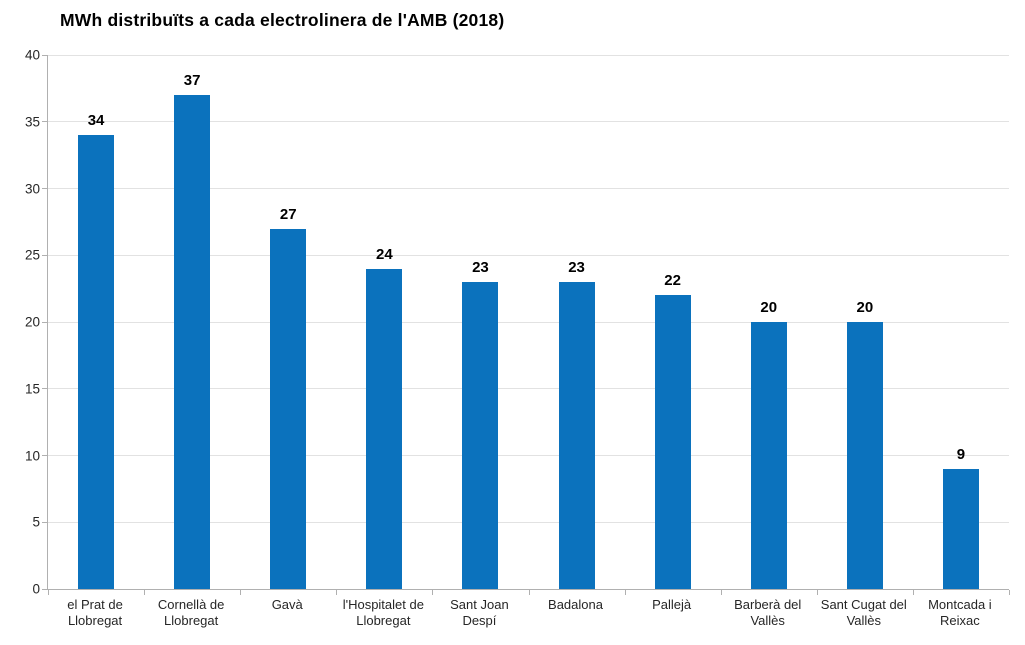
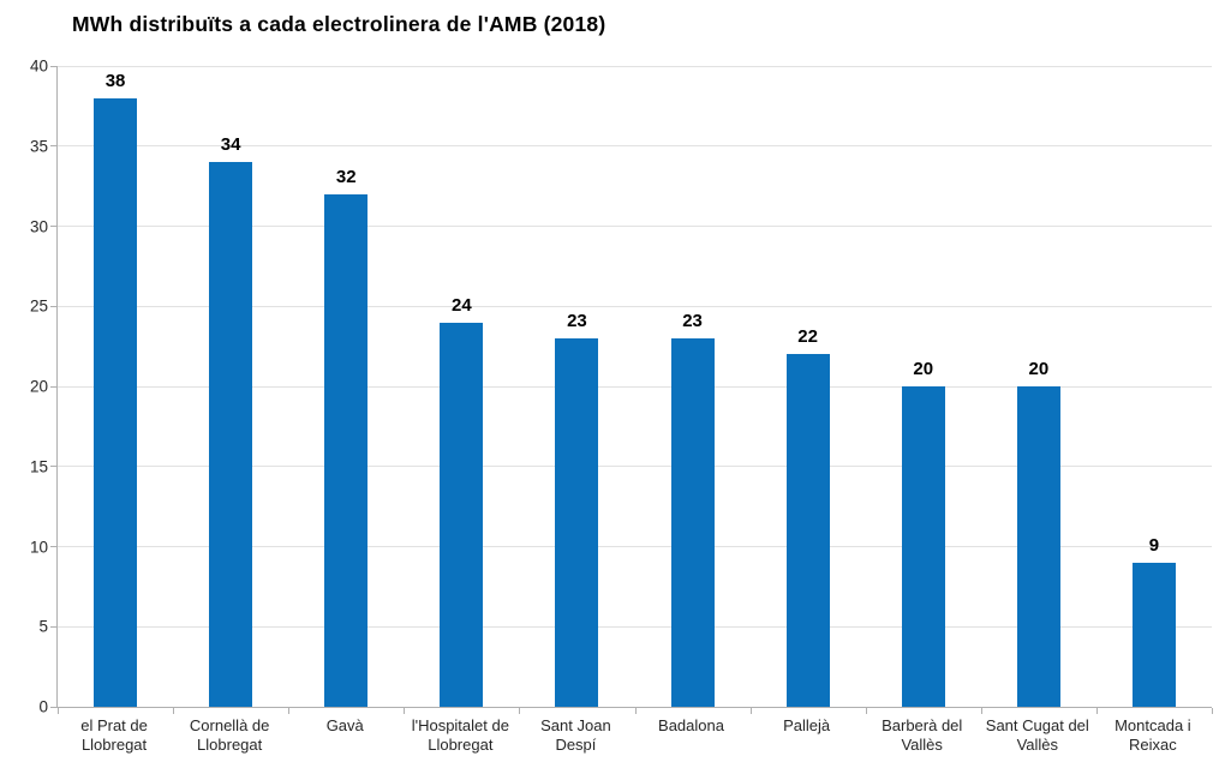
el Prat de Llobregat: 34 -> 38
Cornellà de Llobregat: 37 -> 34
Gavà: 27 -> 32
